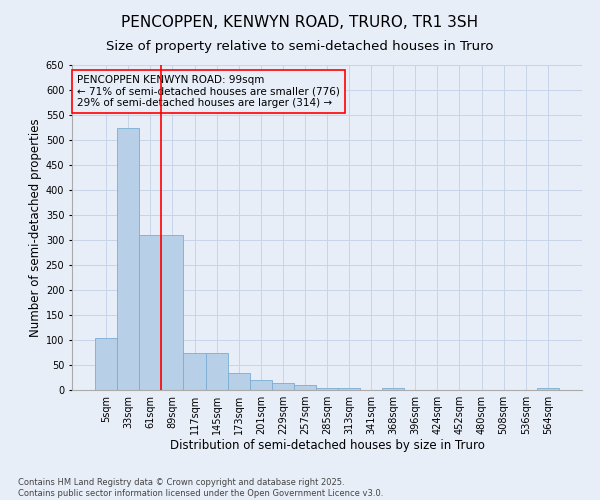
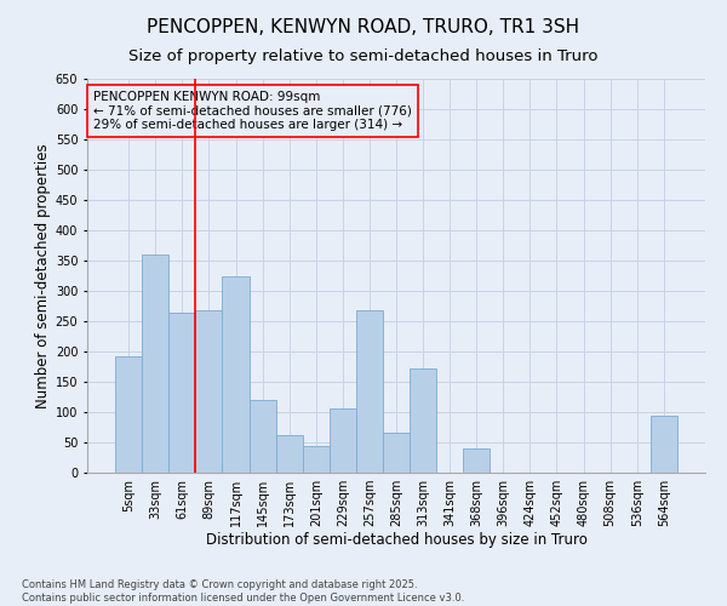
5sqm: 105 -> 192
33sqm: 525 -> 360
61sqm: 310 -> 264
89sqm: 310 -> 268
117sqm: 75 -> 324
145sqm: 75 -> 120
173sqm: 35 -> 62
201sqm: 20 -> 44
229sqm: 15 -> 106
257sqm: 10 -> 268
285sqm: 5 -> 66
313sqm: 5 -> 172
368sqm: 5 -> 40
564sqm: 5 -> 94
